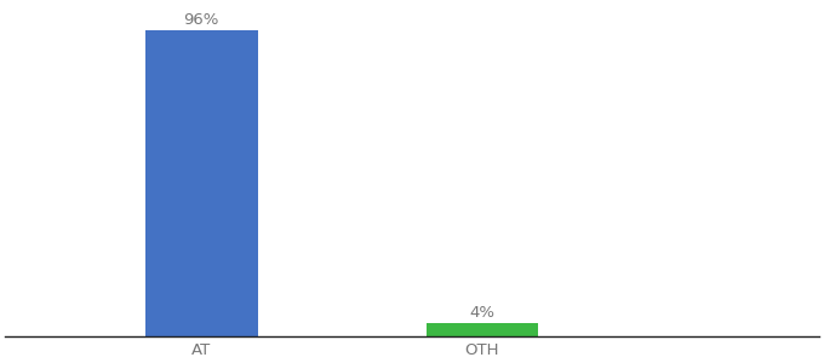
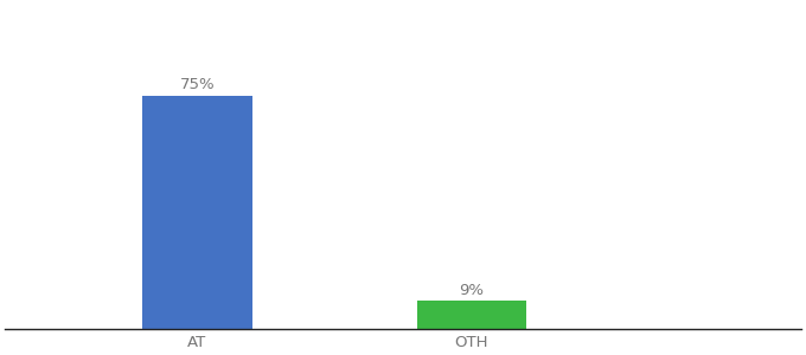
AT: 96% -> 75%
OTH: 4% -> 9%
